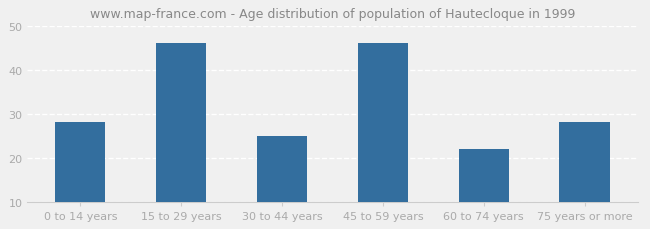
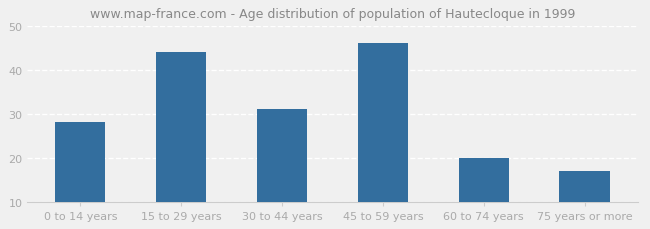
15 to 29 years: 46 -> 44
30 to 44 years: 25 -> 31
60 to 74 years: 22 -> 20
75 years or more: 28 -> 17
